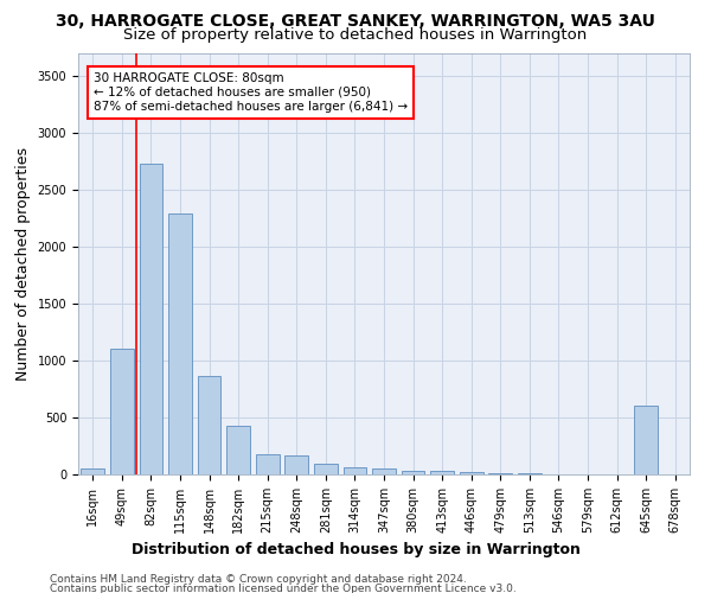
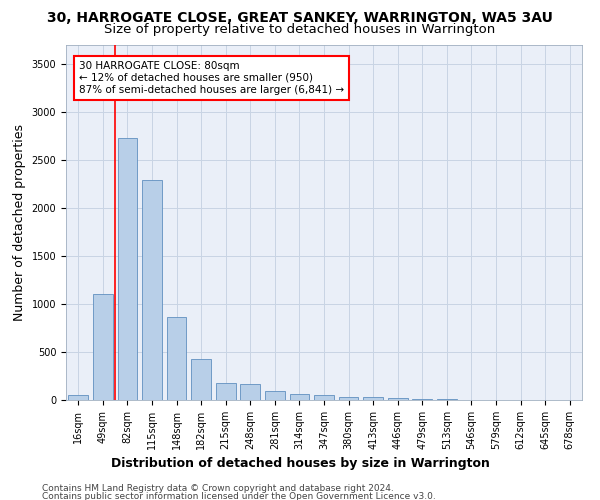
645sqm: 600 -> 0
